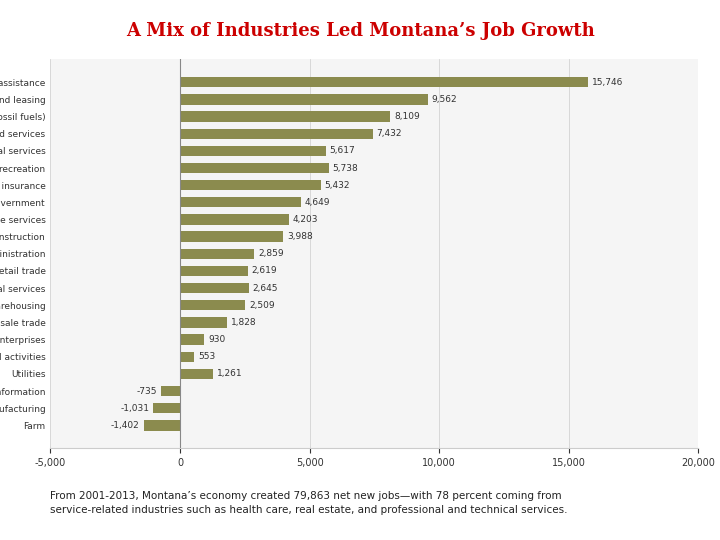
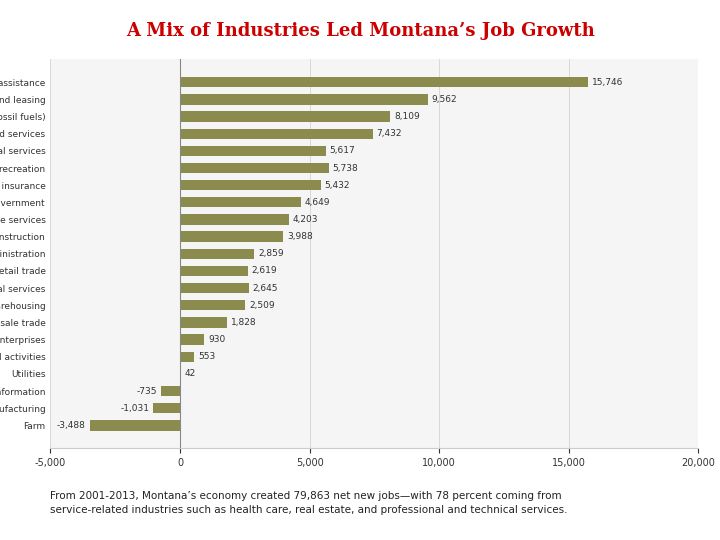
Utilities: 1,261 -> 42
Farm: -1,402 -> -3,488
